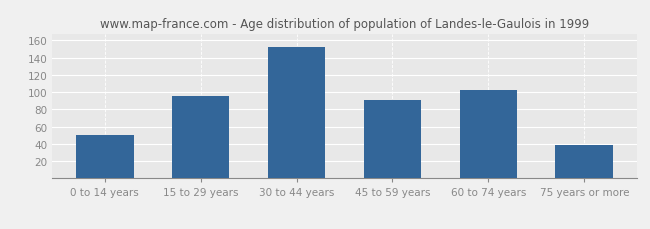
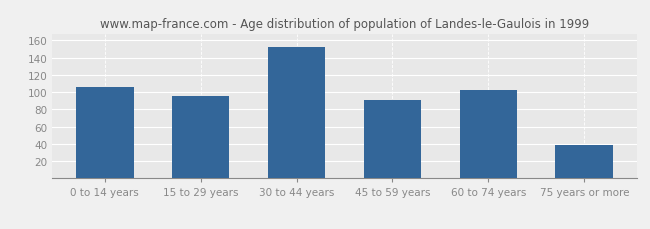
0 to 14 years: 50 -> 106
